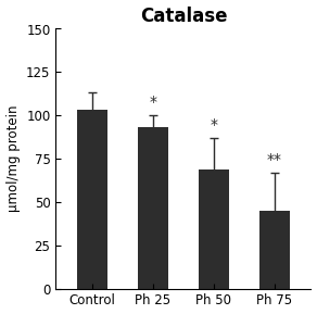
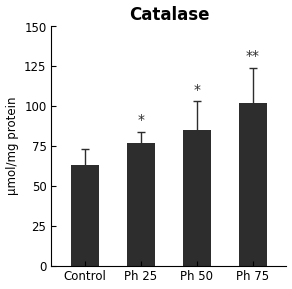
Control: 103 -> 63
Ph 25: 93 -> 77
Ph 50: 69 -> 85
Ph 75: 45 -> 102
